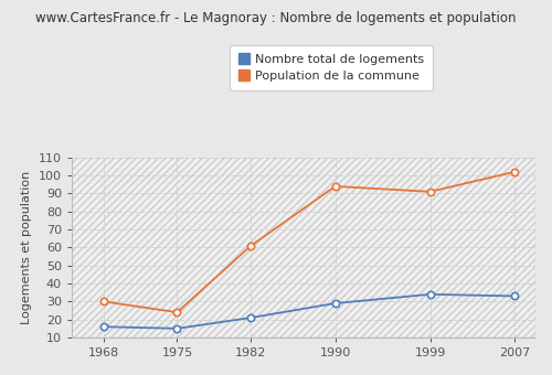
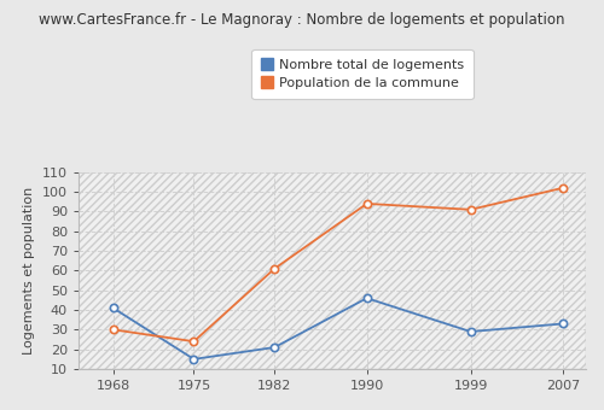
Nombre total de logements/1968: 16 -> 41
Nombre total de logements/1990: 29 -> 46
Nombre total de logements/1999: 34 -> 29
